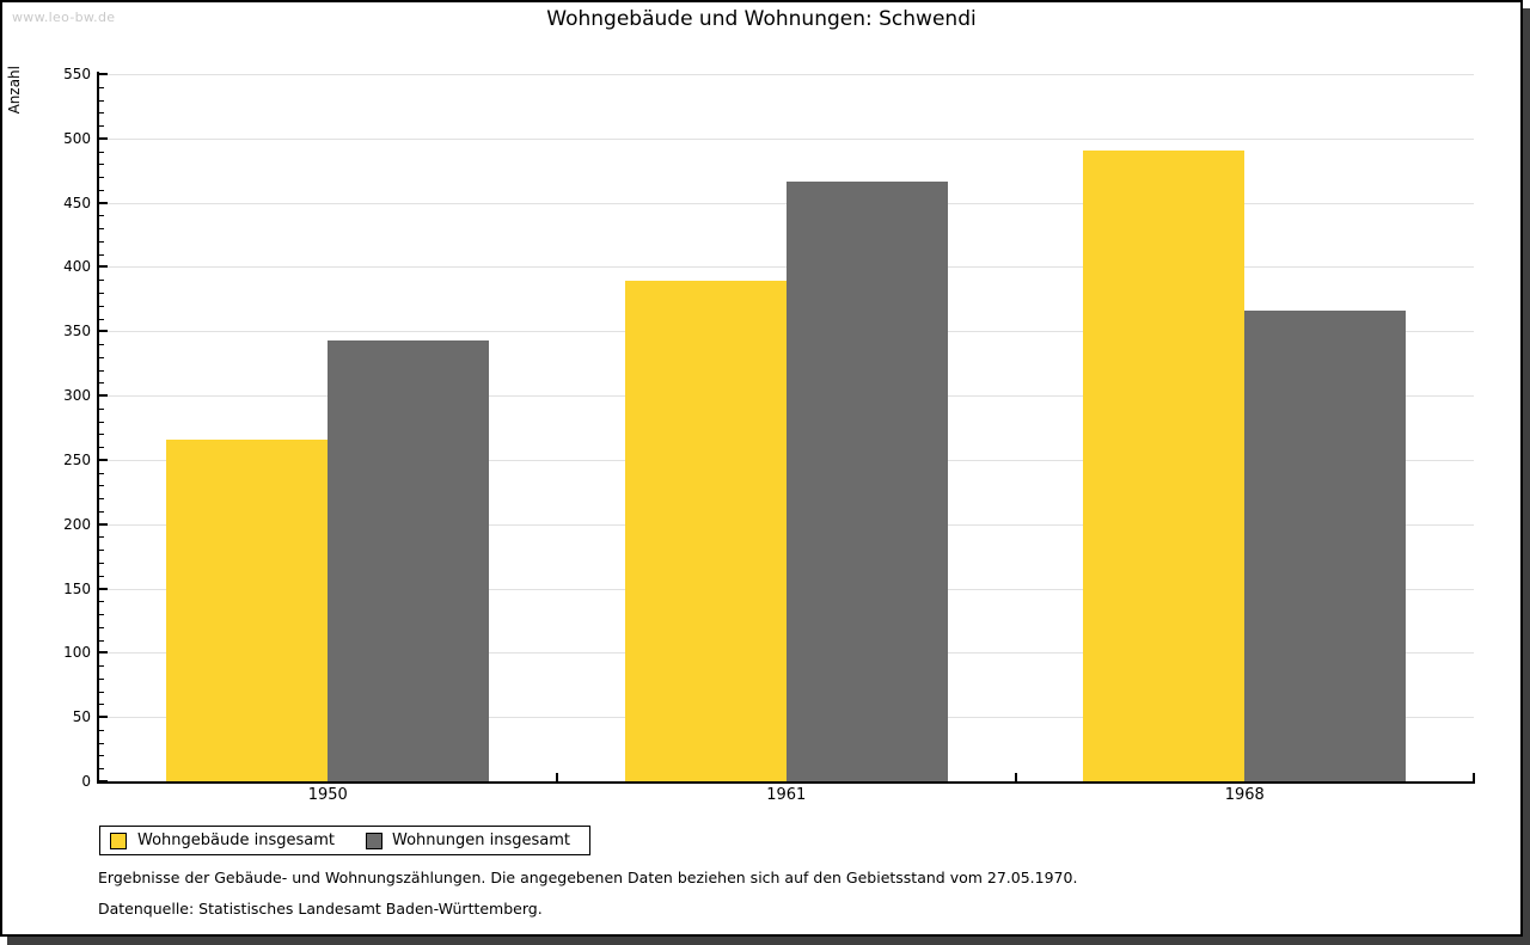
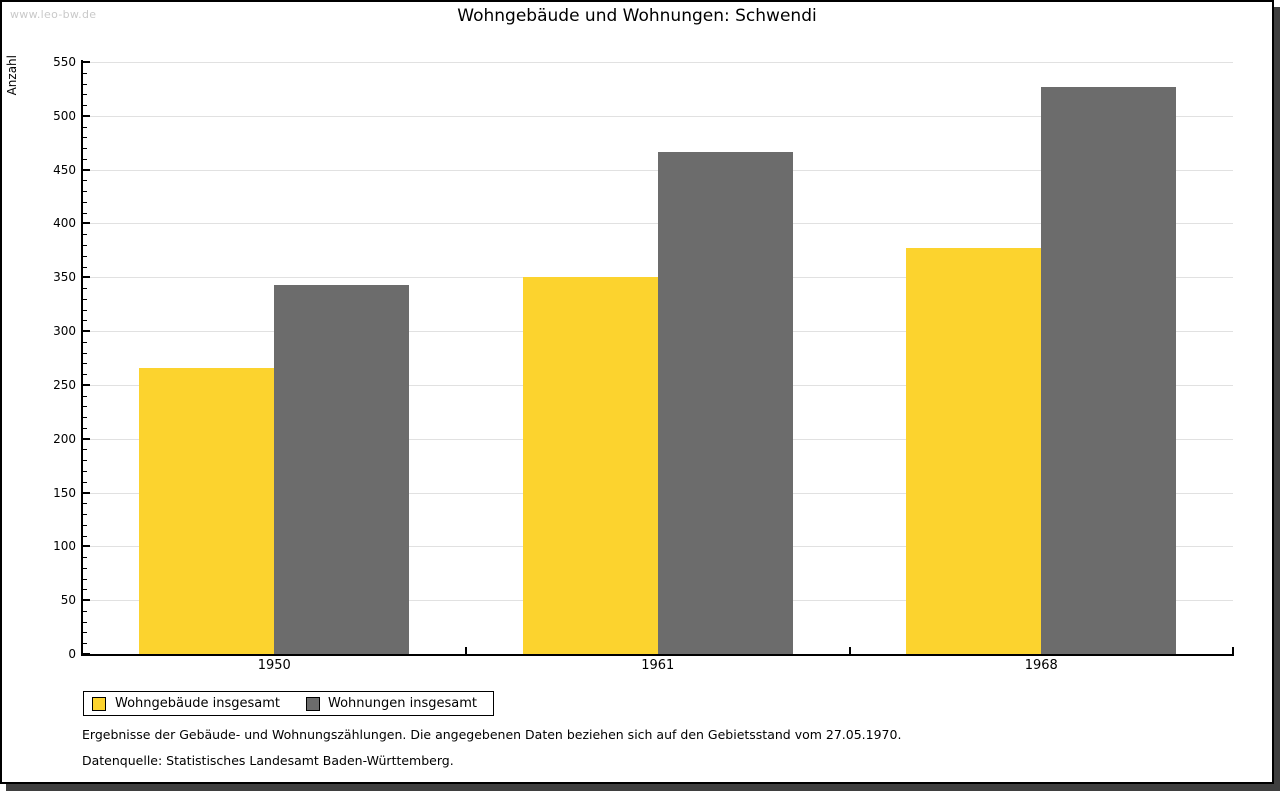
Wohngebäude insgesamt/1961: 389 -> 350
Wohngebäude insgesamt/1968: 491 -> 377
Wohnungen insgesamt/1968: 366 -> 527
